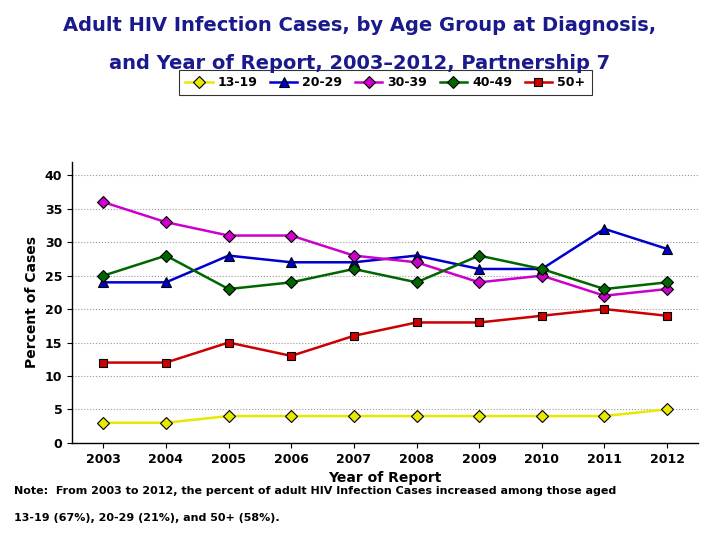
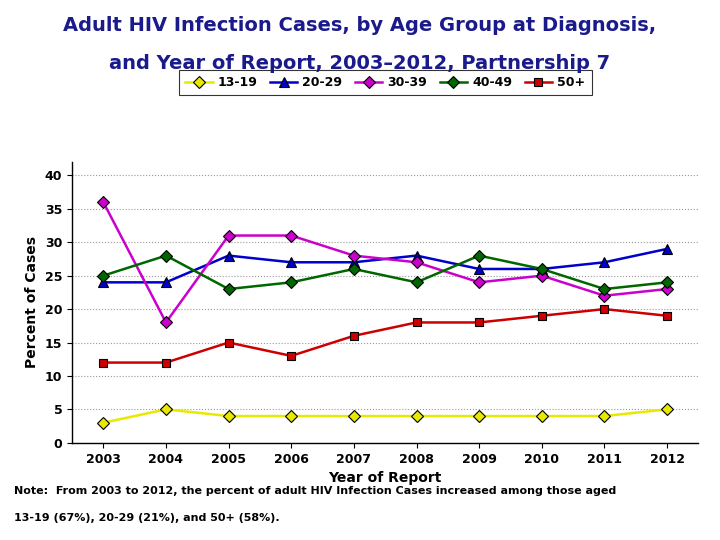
13-19/2004: 3 -> 5
30-39/2004: 33 -> 18
20-29/2011: 32 -> 27
